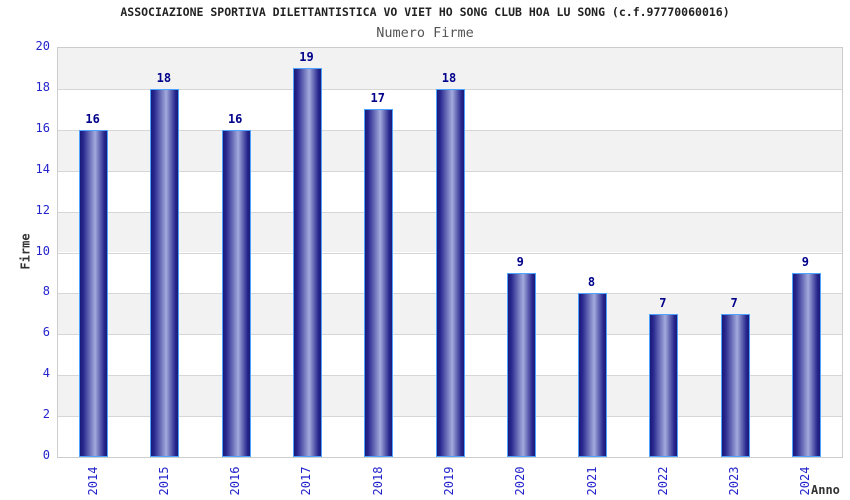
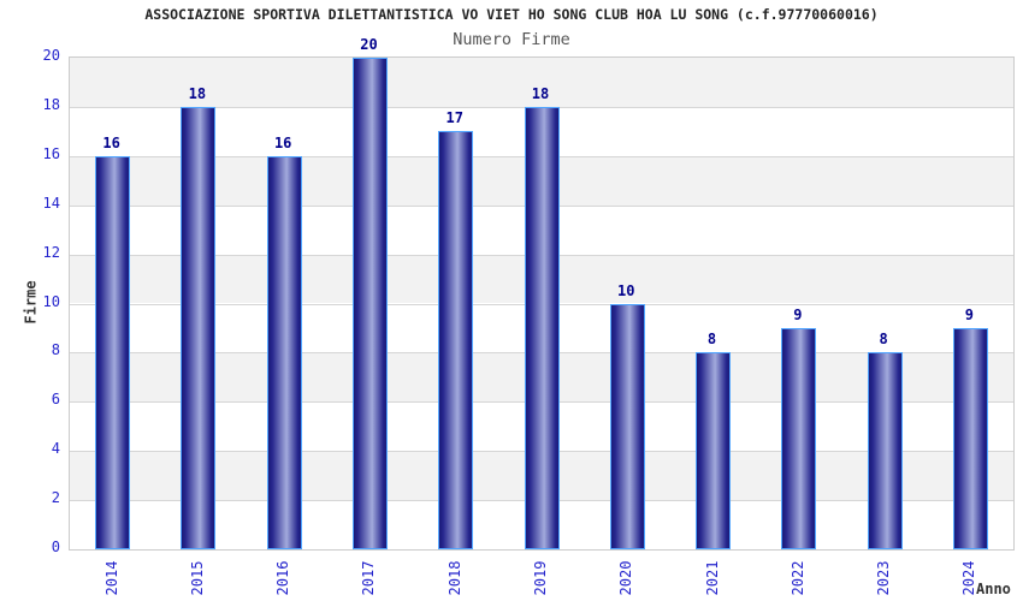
2017: 19 -> 20
2020: 9 -> 10
2022: 7 -> 9
2023: 7 -> 8
